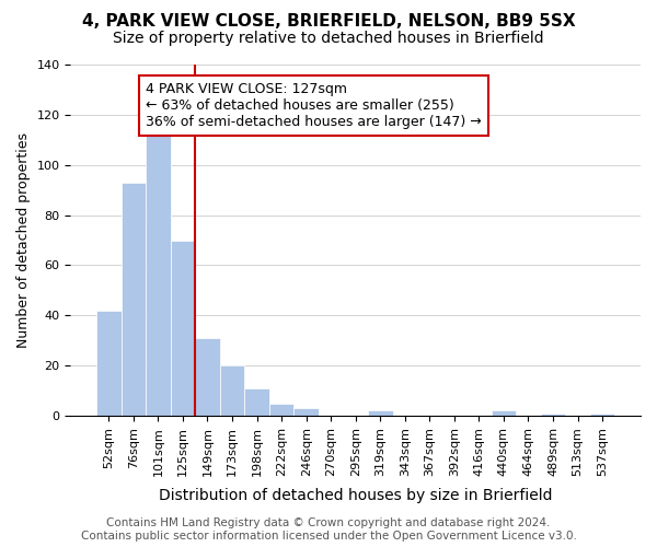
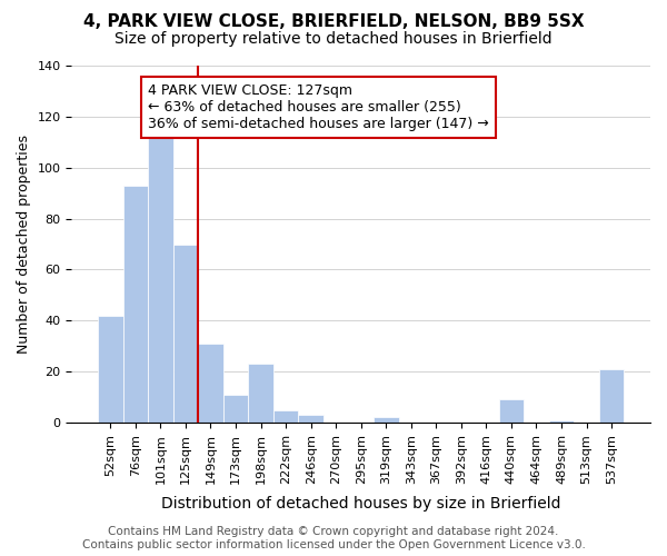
173sqm: 20 -> 11
198sqm: 11 -> 23
440sqm: 2 -> 9
537sqm: 1 -> 21
